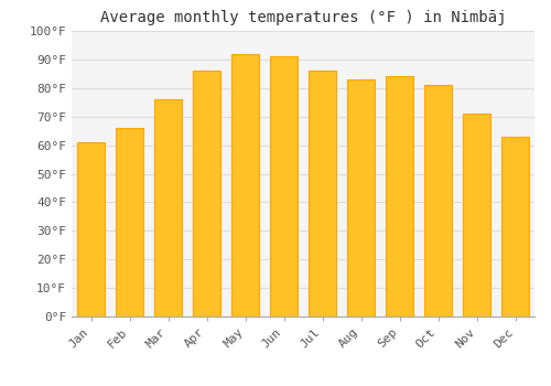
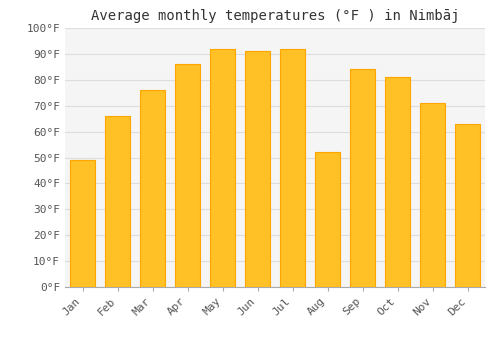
Jan: 61°F -> 49°F
Jul: 86°F -> 92°F
Aug: 83°F -> 52°F
